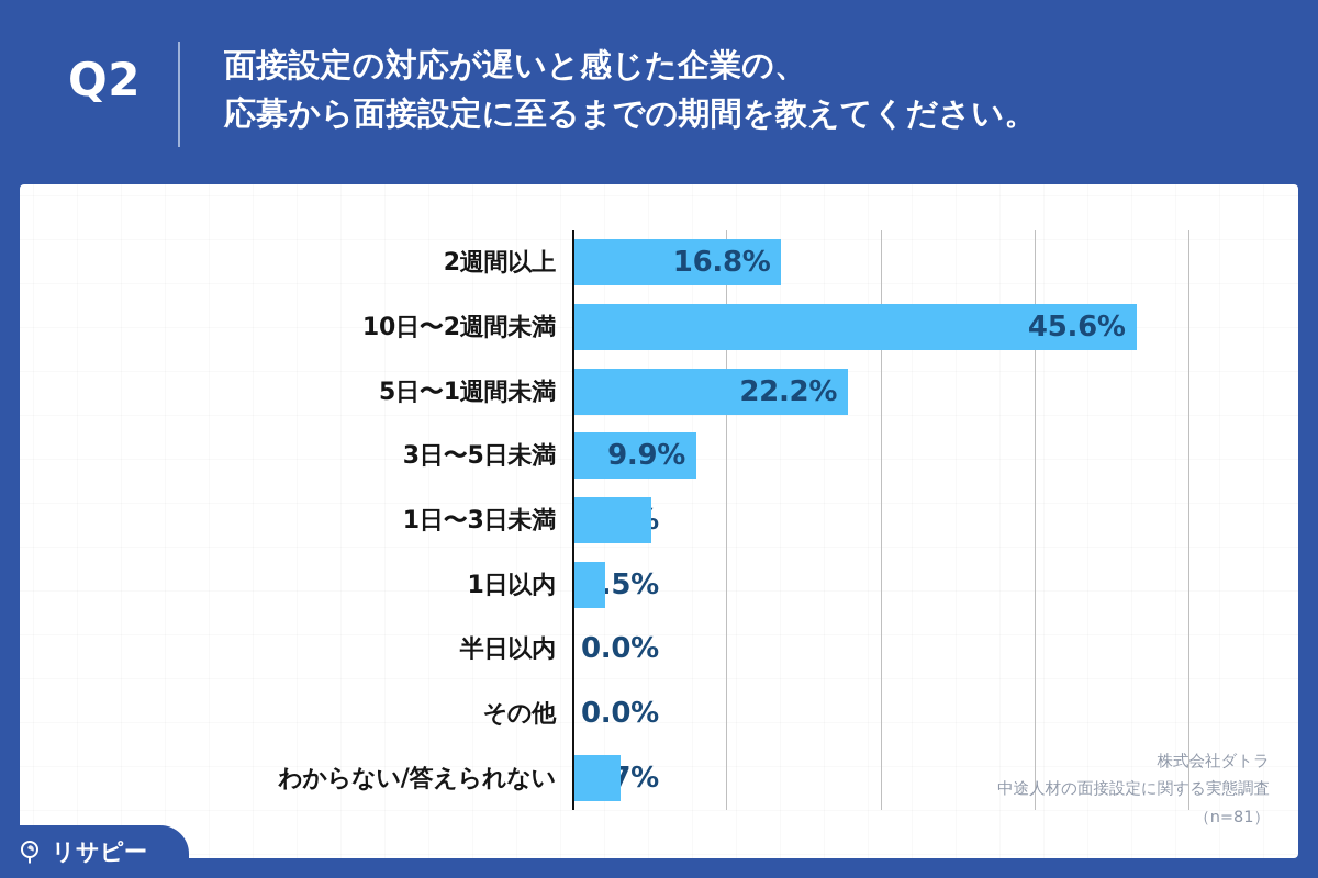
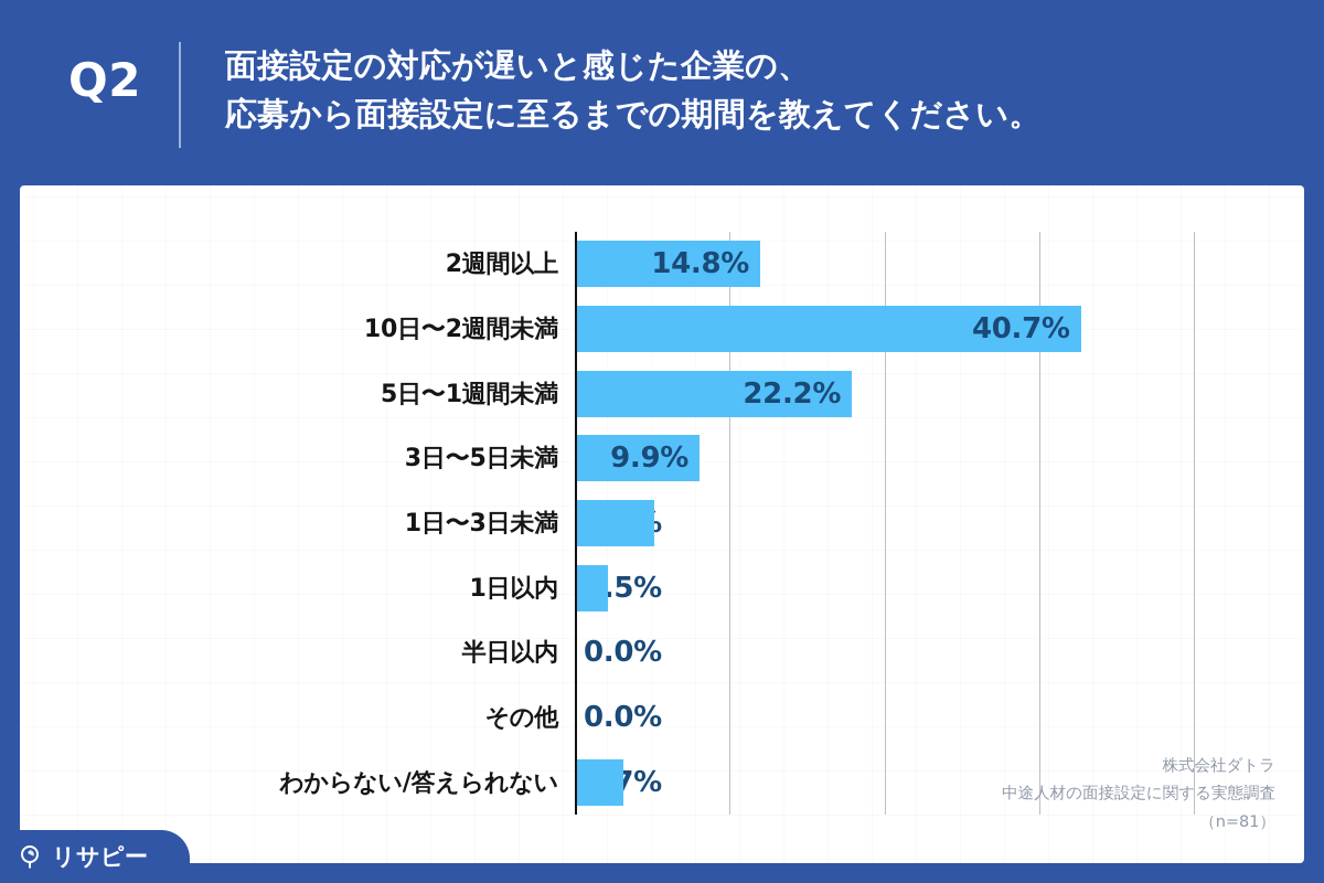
2週間以上: 16.8% -> 14.8%
10日〜2週間未満: 45.6% -> 40.7%
